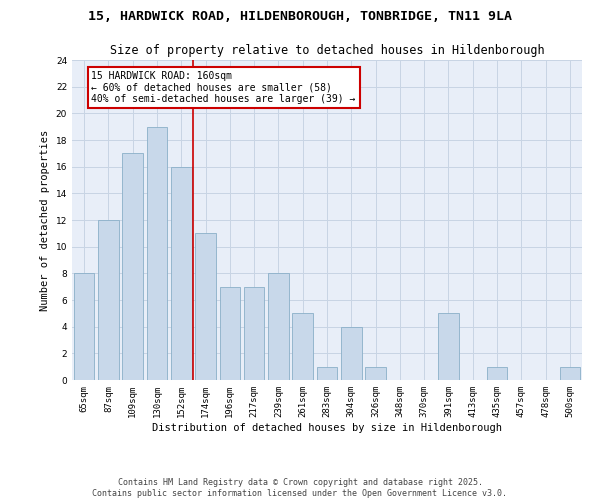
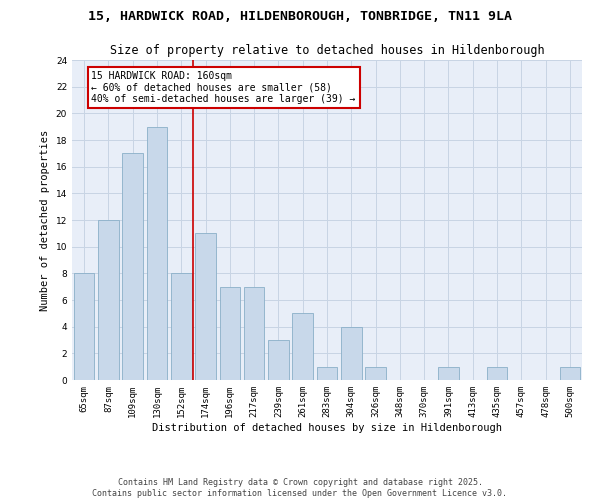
152sqm: 16 -> 8
239sqm: 8 -> 3
391sqm: 5 -> 1
